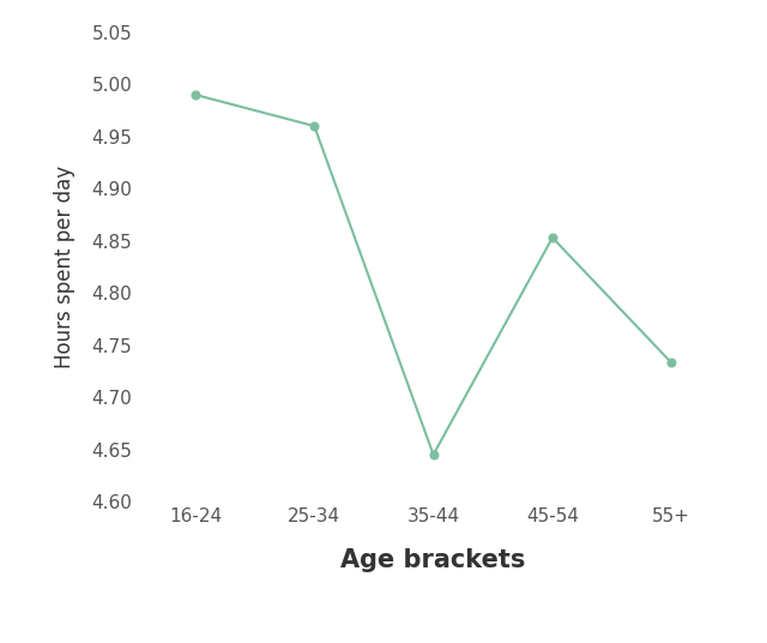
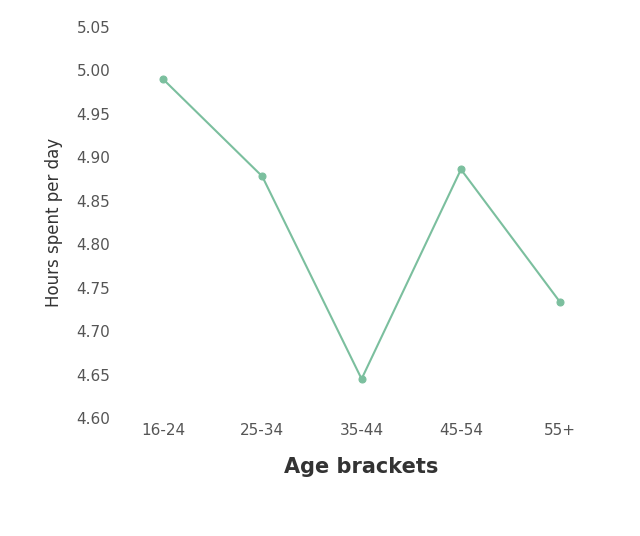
25-34: 4.960 -> 4.878
45-54: 4.853 -> 4.886
